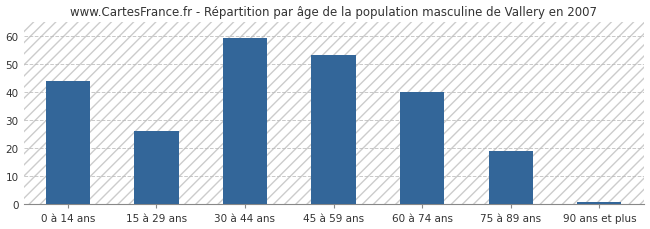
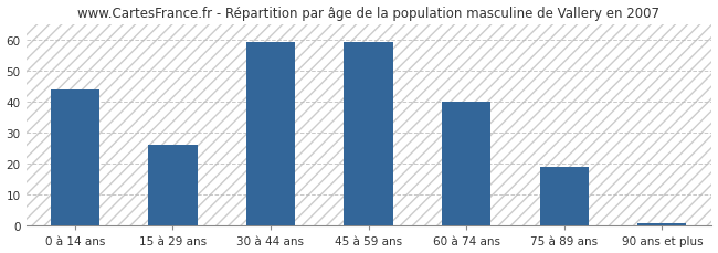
45 à 59 ans: 53 -> 59
